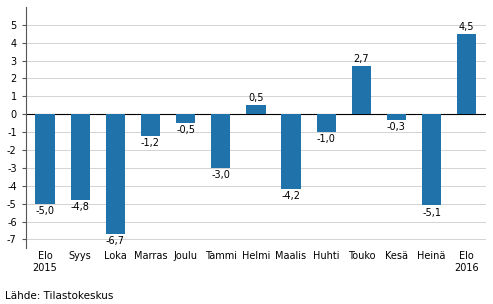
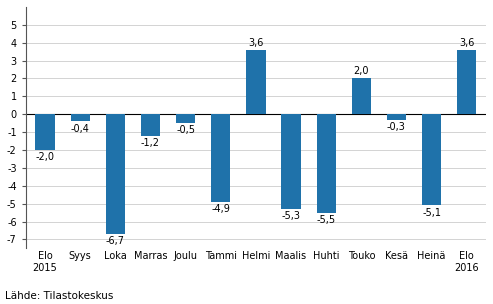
Elo 2015: -5,0 -> -2,0
Syys: -4,8 -> -0,4
Tammi: -3,0 -> -4,9
Helmi: 0,5 -> 3,6
Maalis: -4,2 -> -5,3
Huhti: -1,0 -> -5,5
Touko: 2,7 -> 2,0
Elo 2016: 4,5 -> 3,6
